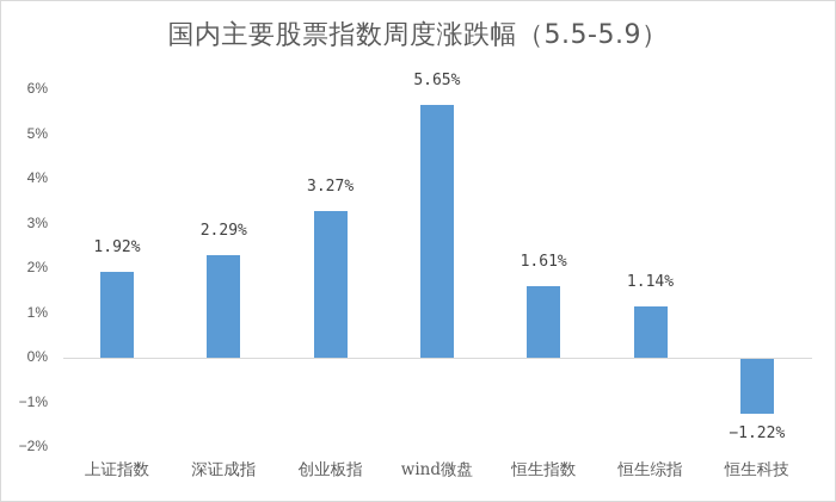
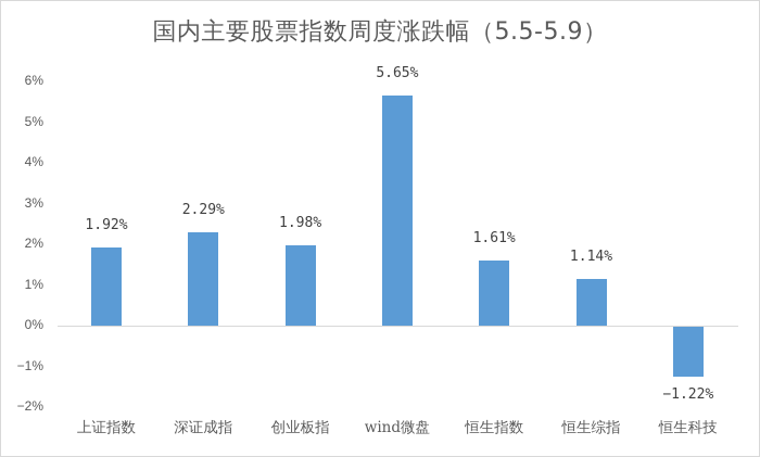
创业板指: 3.27% -> 1.98%
